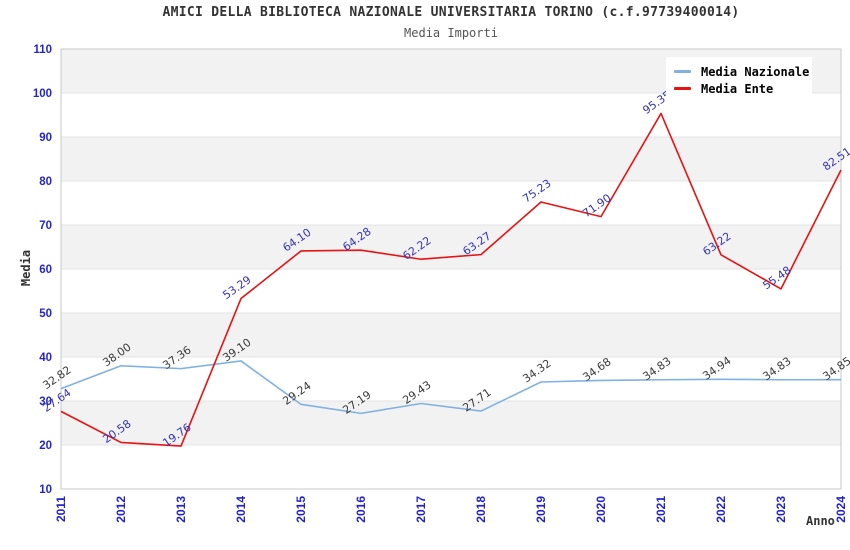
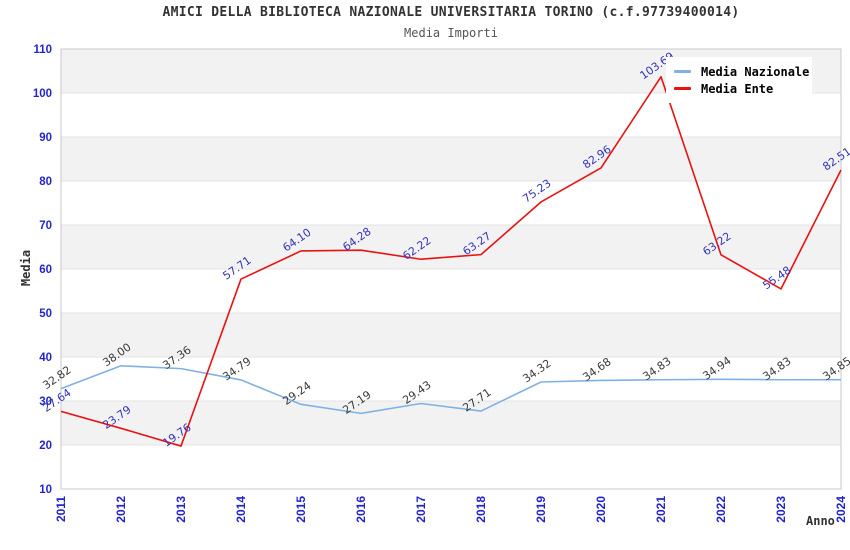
Media Ente/2012: 20.58 -> 23.79
Media Nazionale/2014: 39.10 -> 34.79
Media Ente/2014: 53.29 -> 57.71
Media Ente/2020: 71.90 -> 82.96
Media Ente/2021: 95.35 -> 103.69
